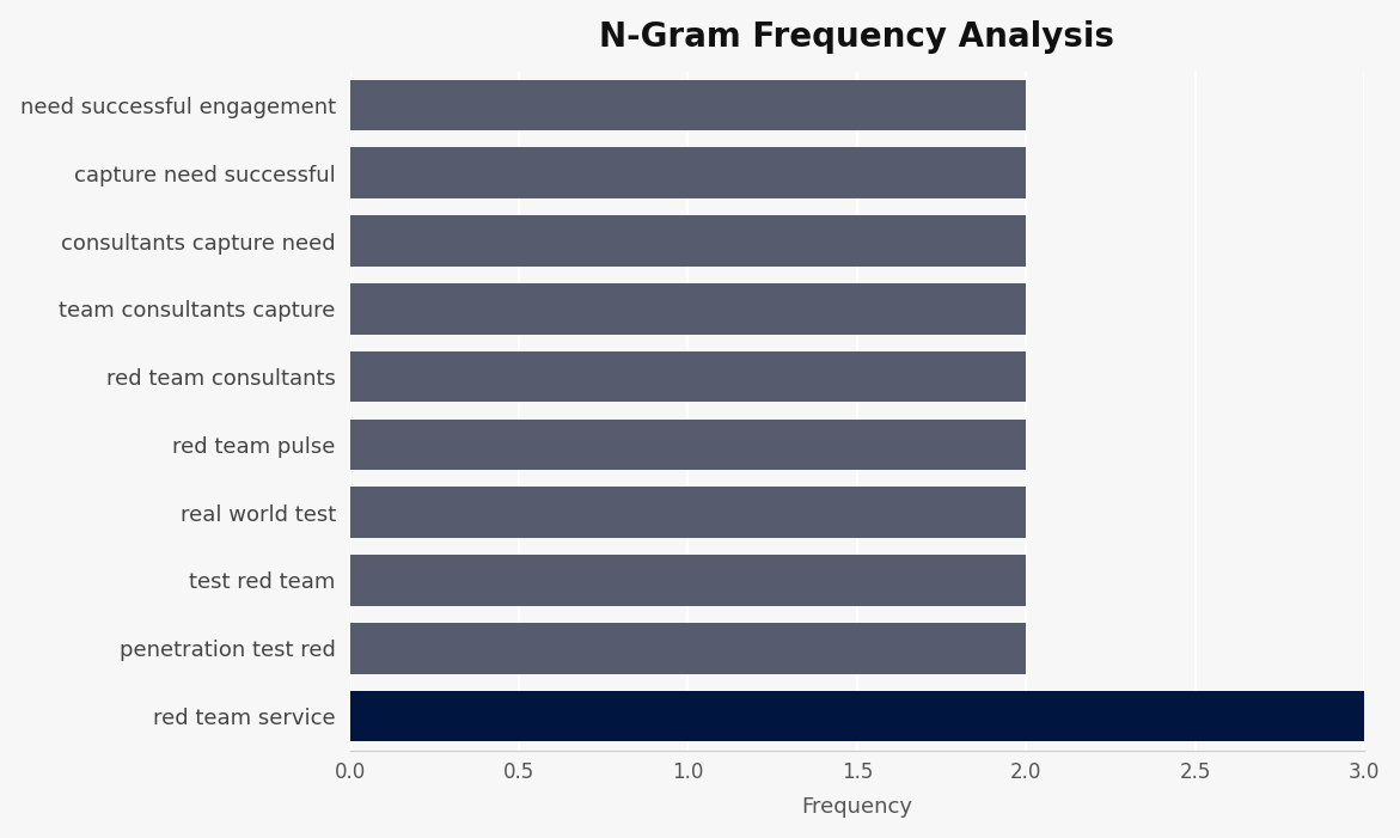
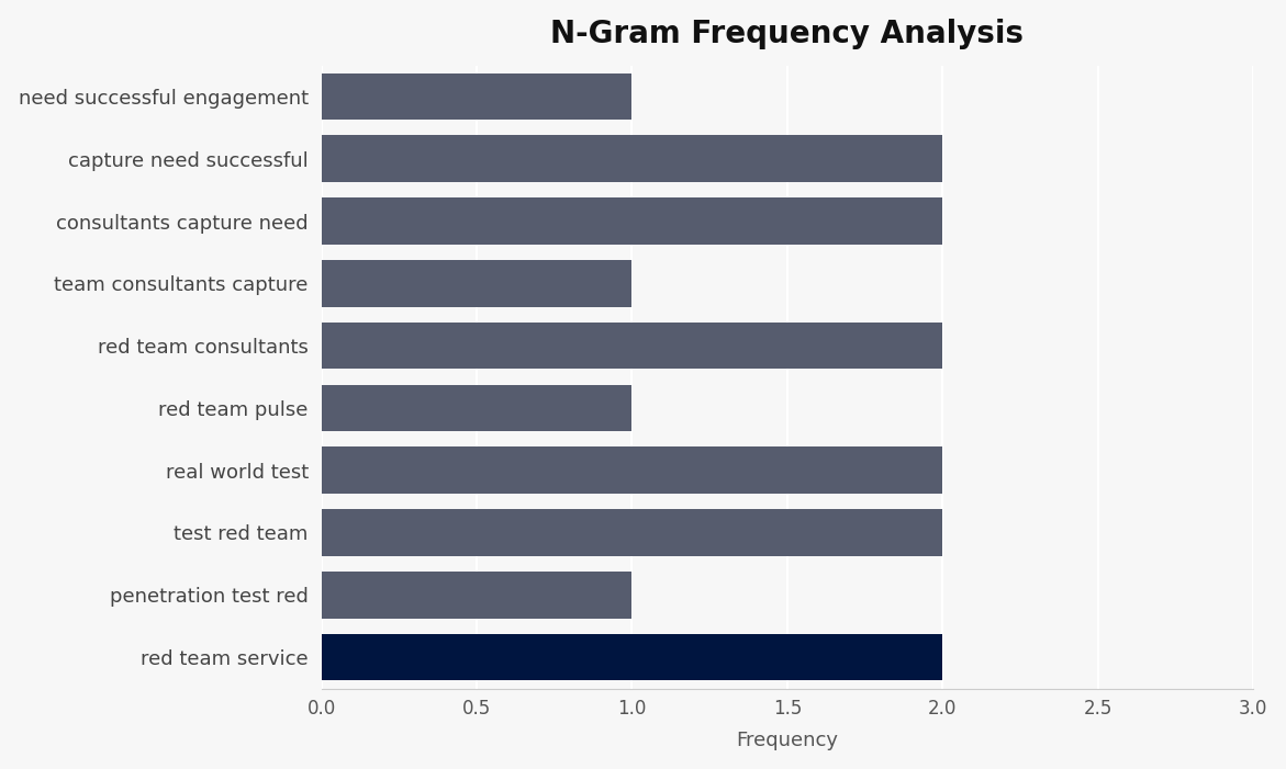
need successful engagement: 2 -> 1
team consultants capture: 2 -> 1
red team pulse: 2 -> 1
penetration test red: 2 -> 1
red team service: 3 -> 2
